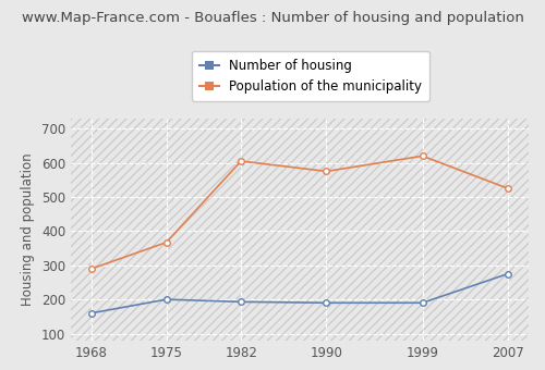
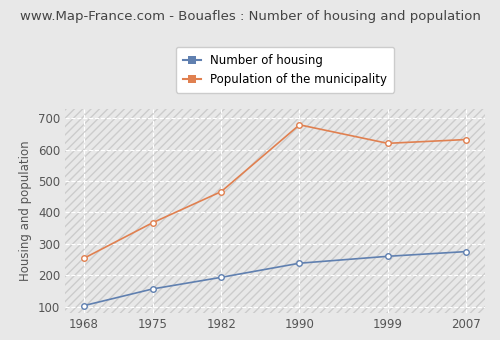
Number of housing/1968: 160 -> 103
Population of the municipality/1968: 290 -> 254
Number of housing/1975: 200 -> 156
Population of the municipality/1982: 605 -> 466
Number of housing/1990: 190 -> 238
Population of the municipality/1990: 575 -> 679
Number of housing/1999: 190 -> 260
Population of the municipality/2007: 525 -> 632
